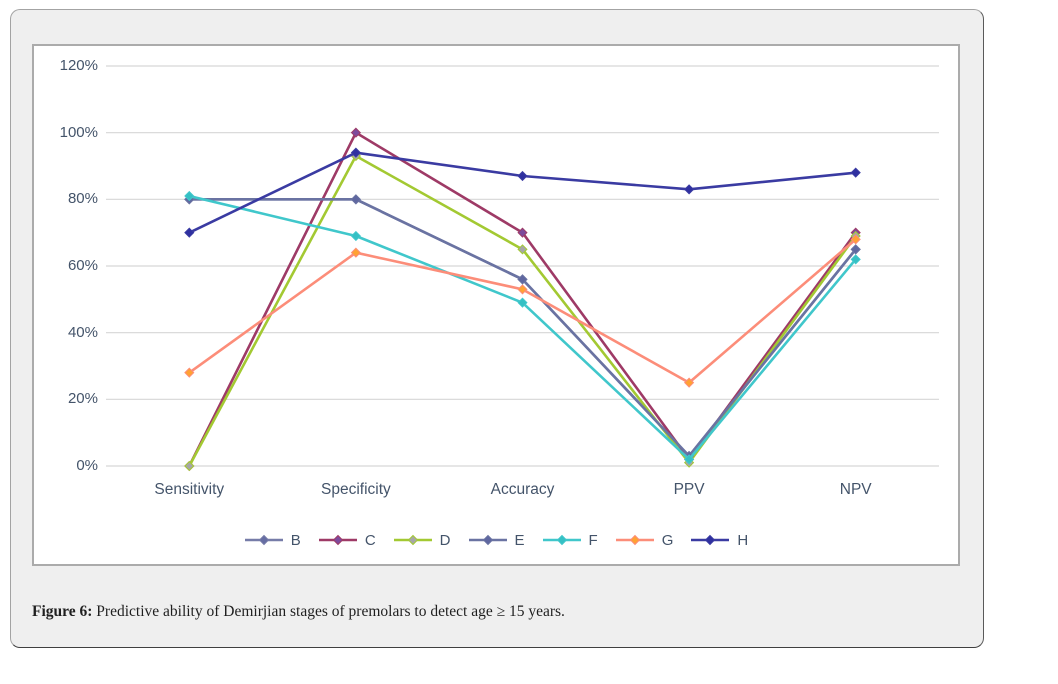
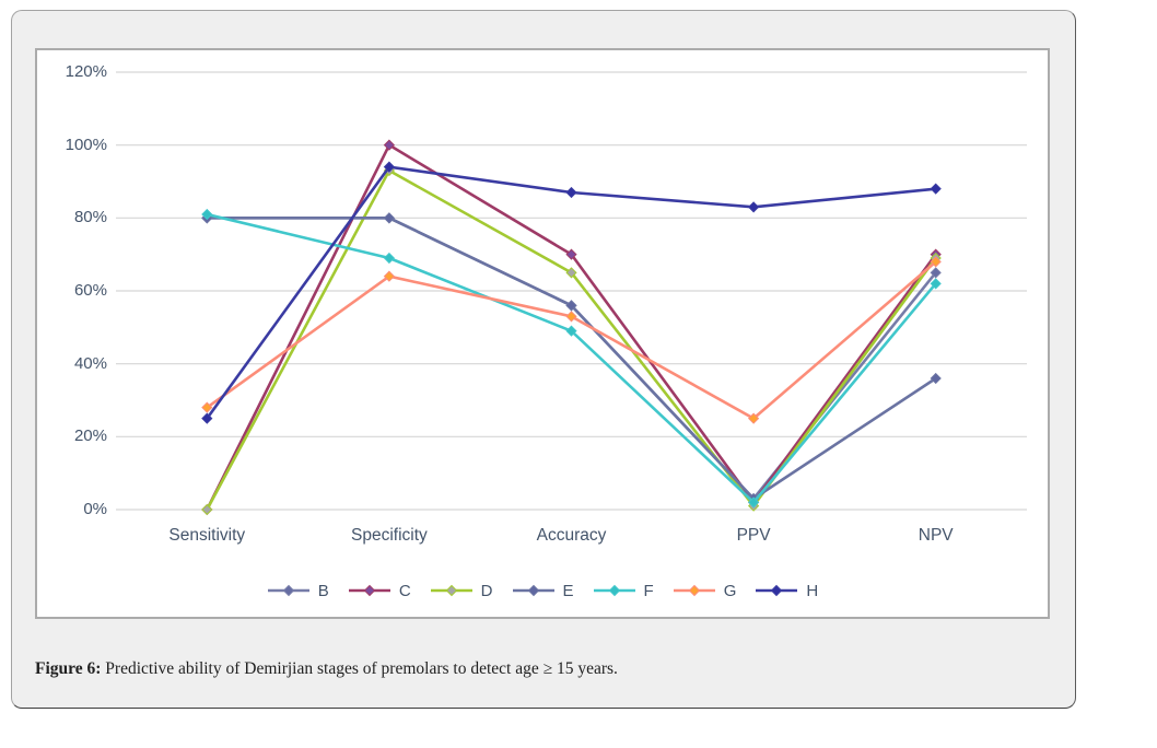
H/Sensitivity: 70% -> 25%
E/NPV: 65% -> 36%
